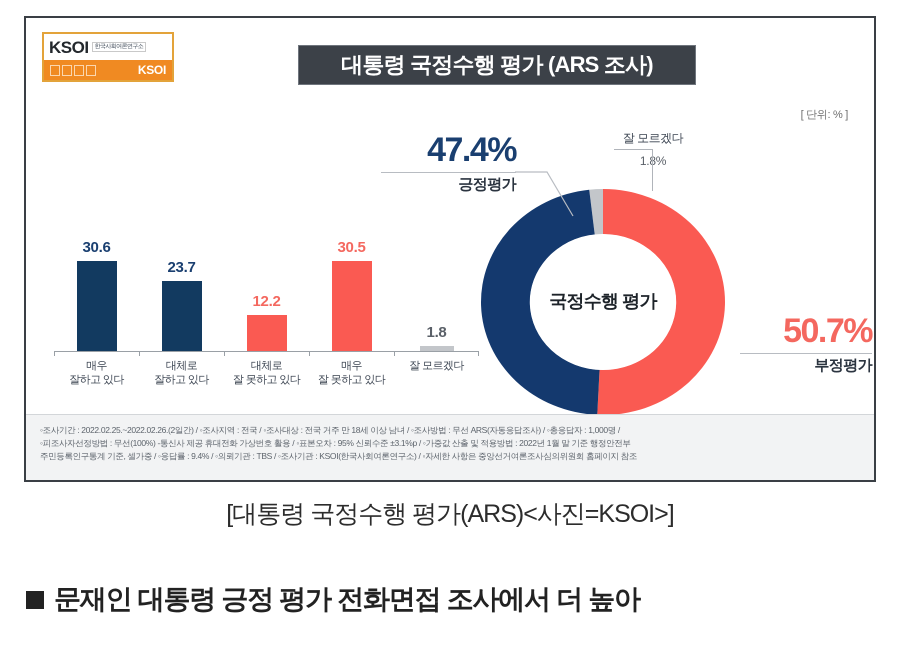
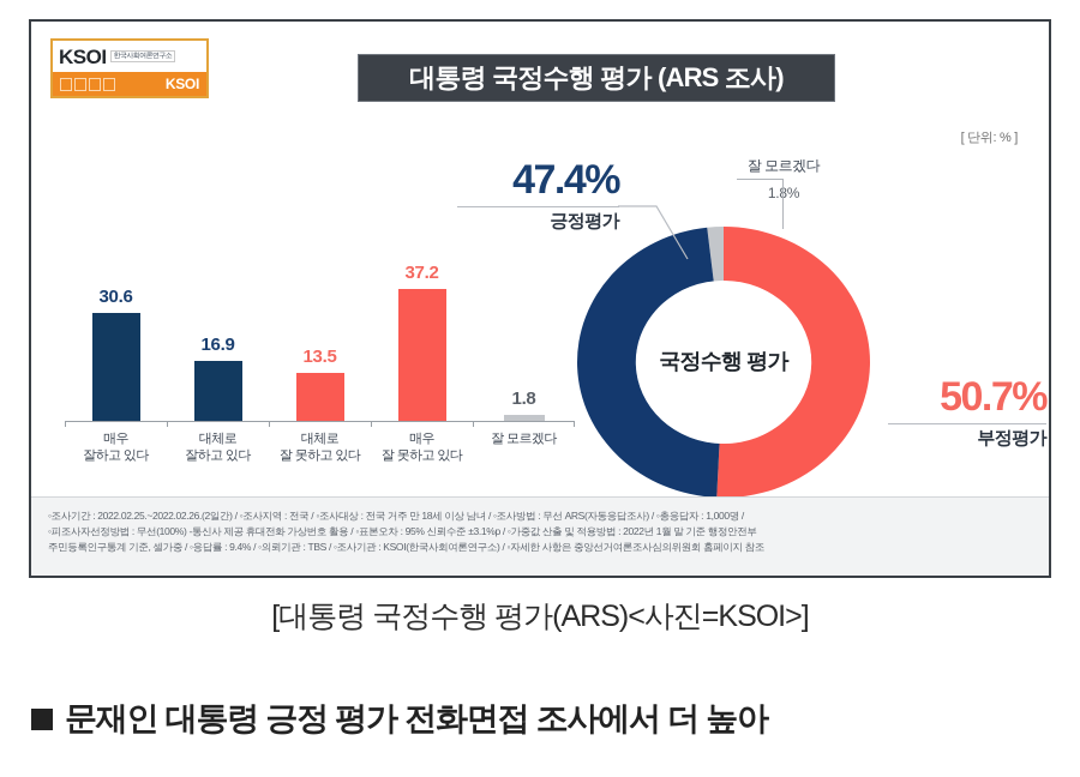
대체로 잘하고 있다: 23.7 -> 16.9
대체로 잘 못하고 있다: 12.2 -> 13.5
매우 잘 못하고 있다: 30.5 -> 37.2
